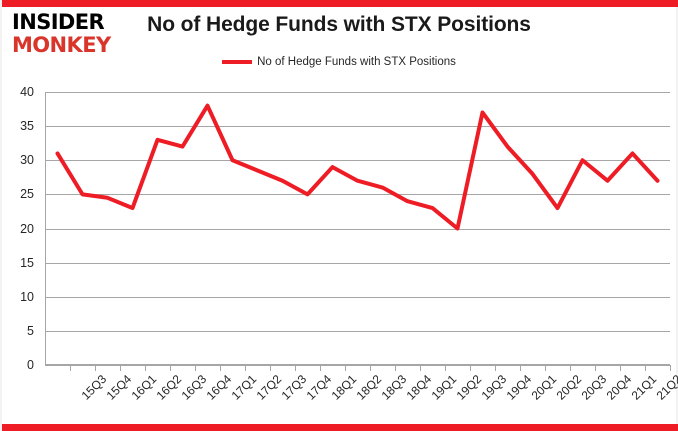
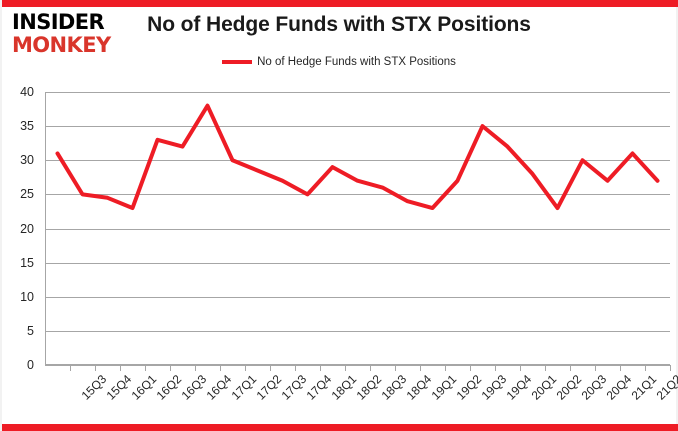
19Q3: 20 -> 27
19Q4: 37 -> 35
